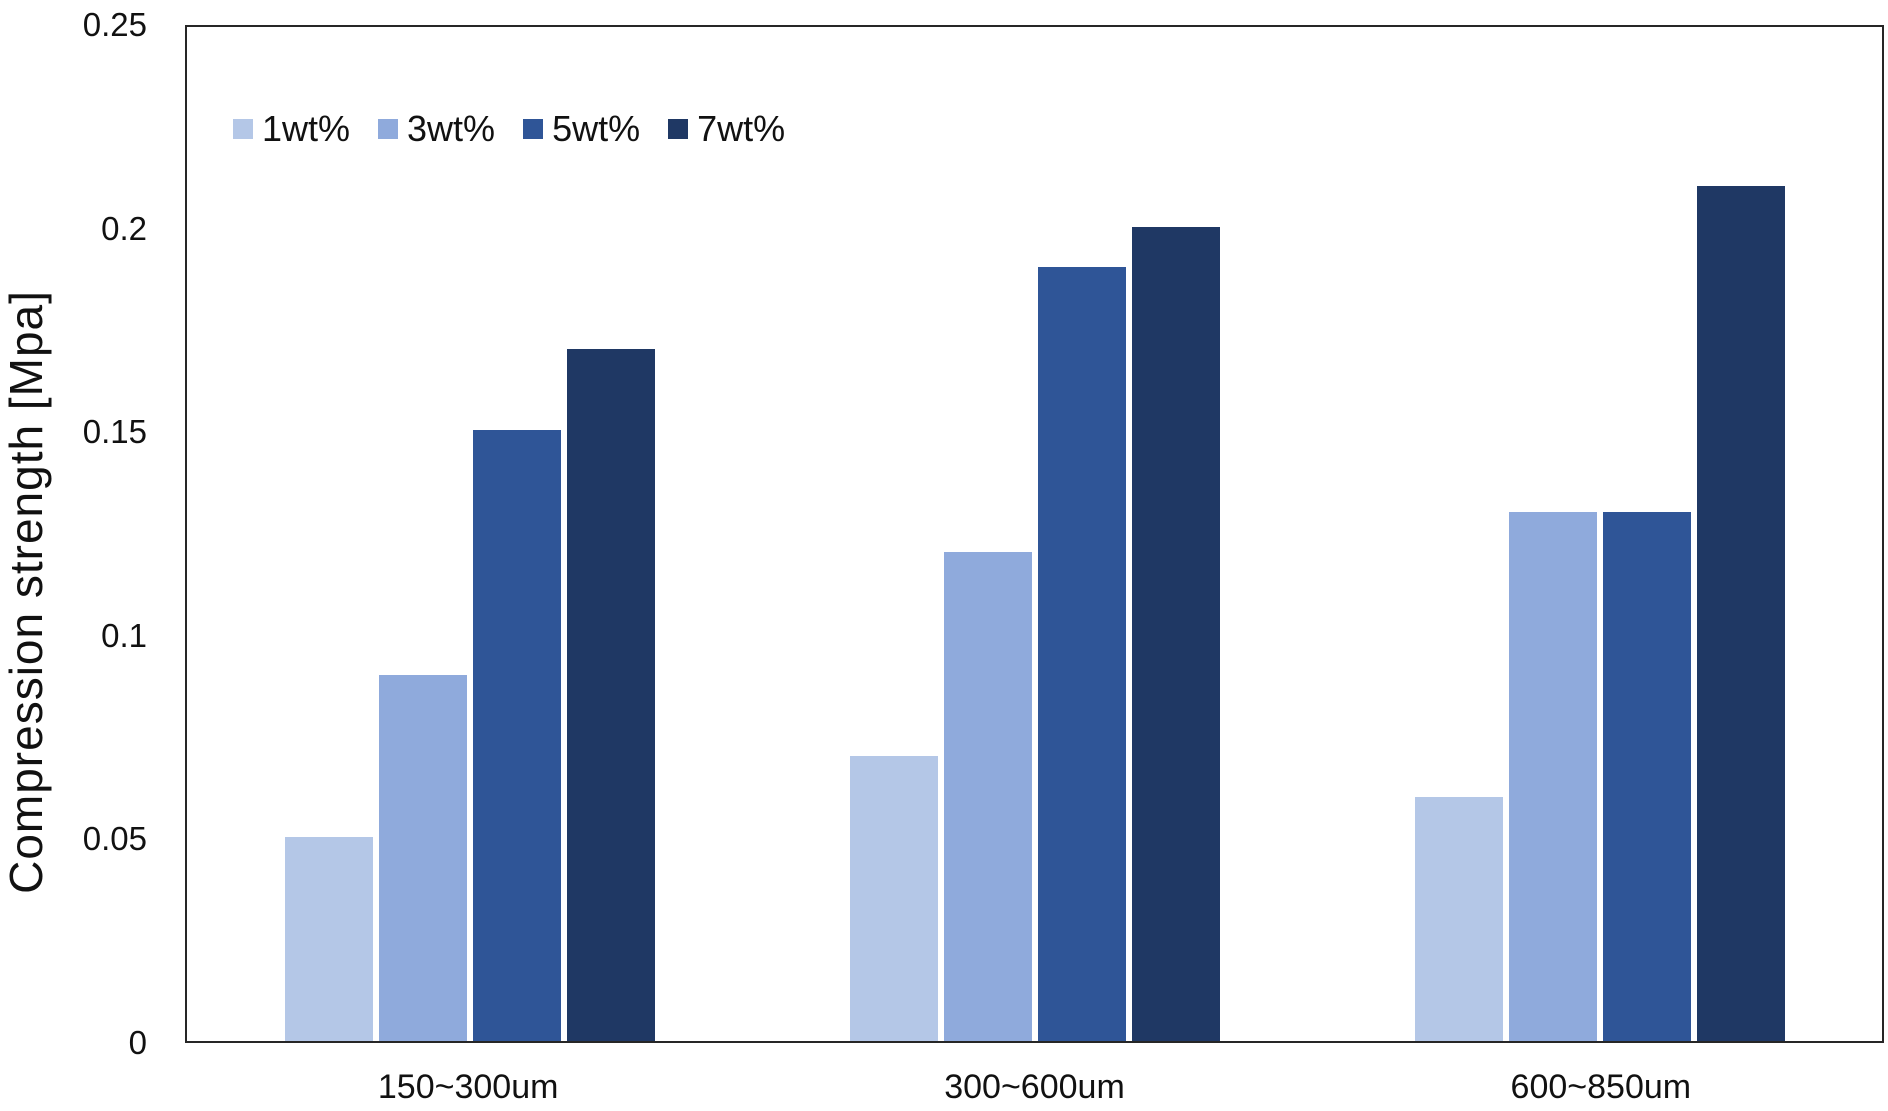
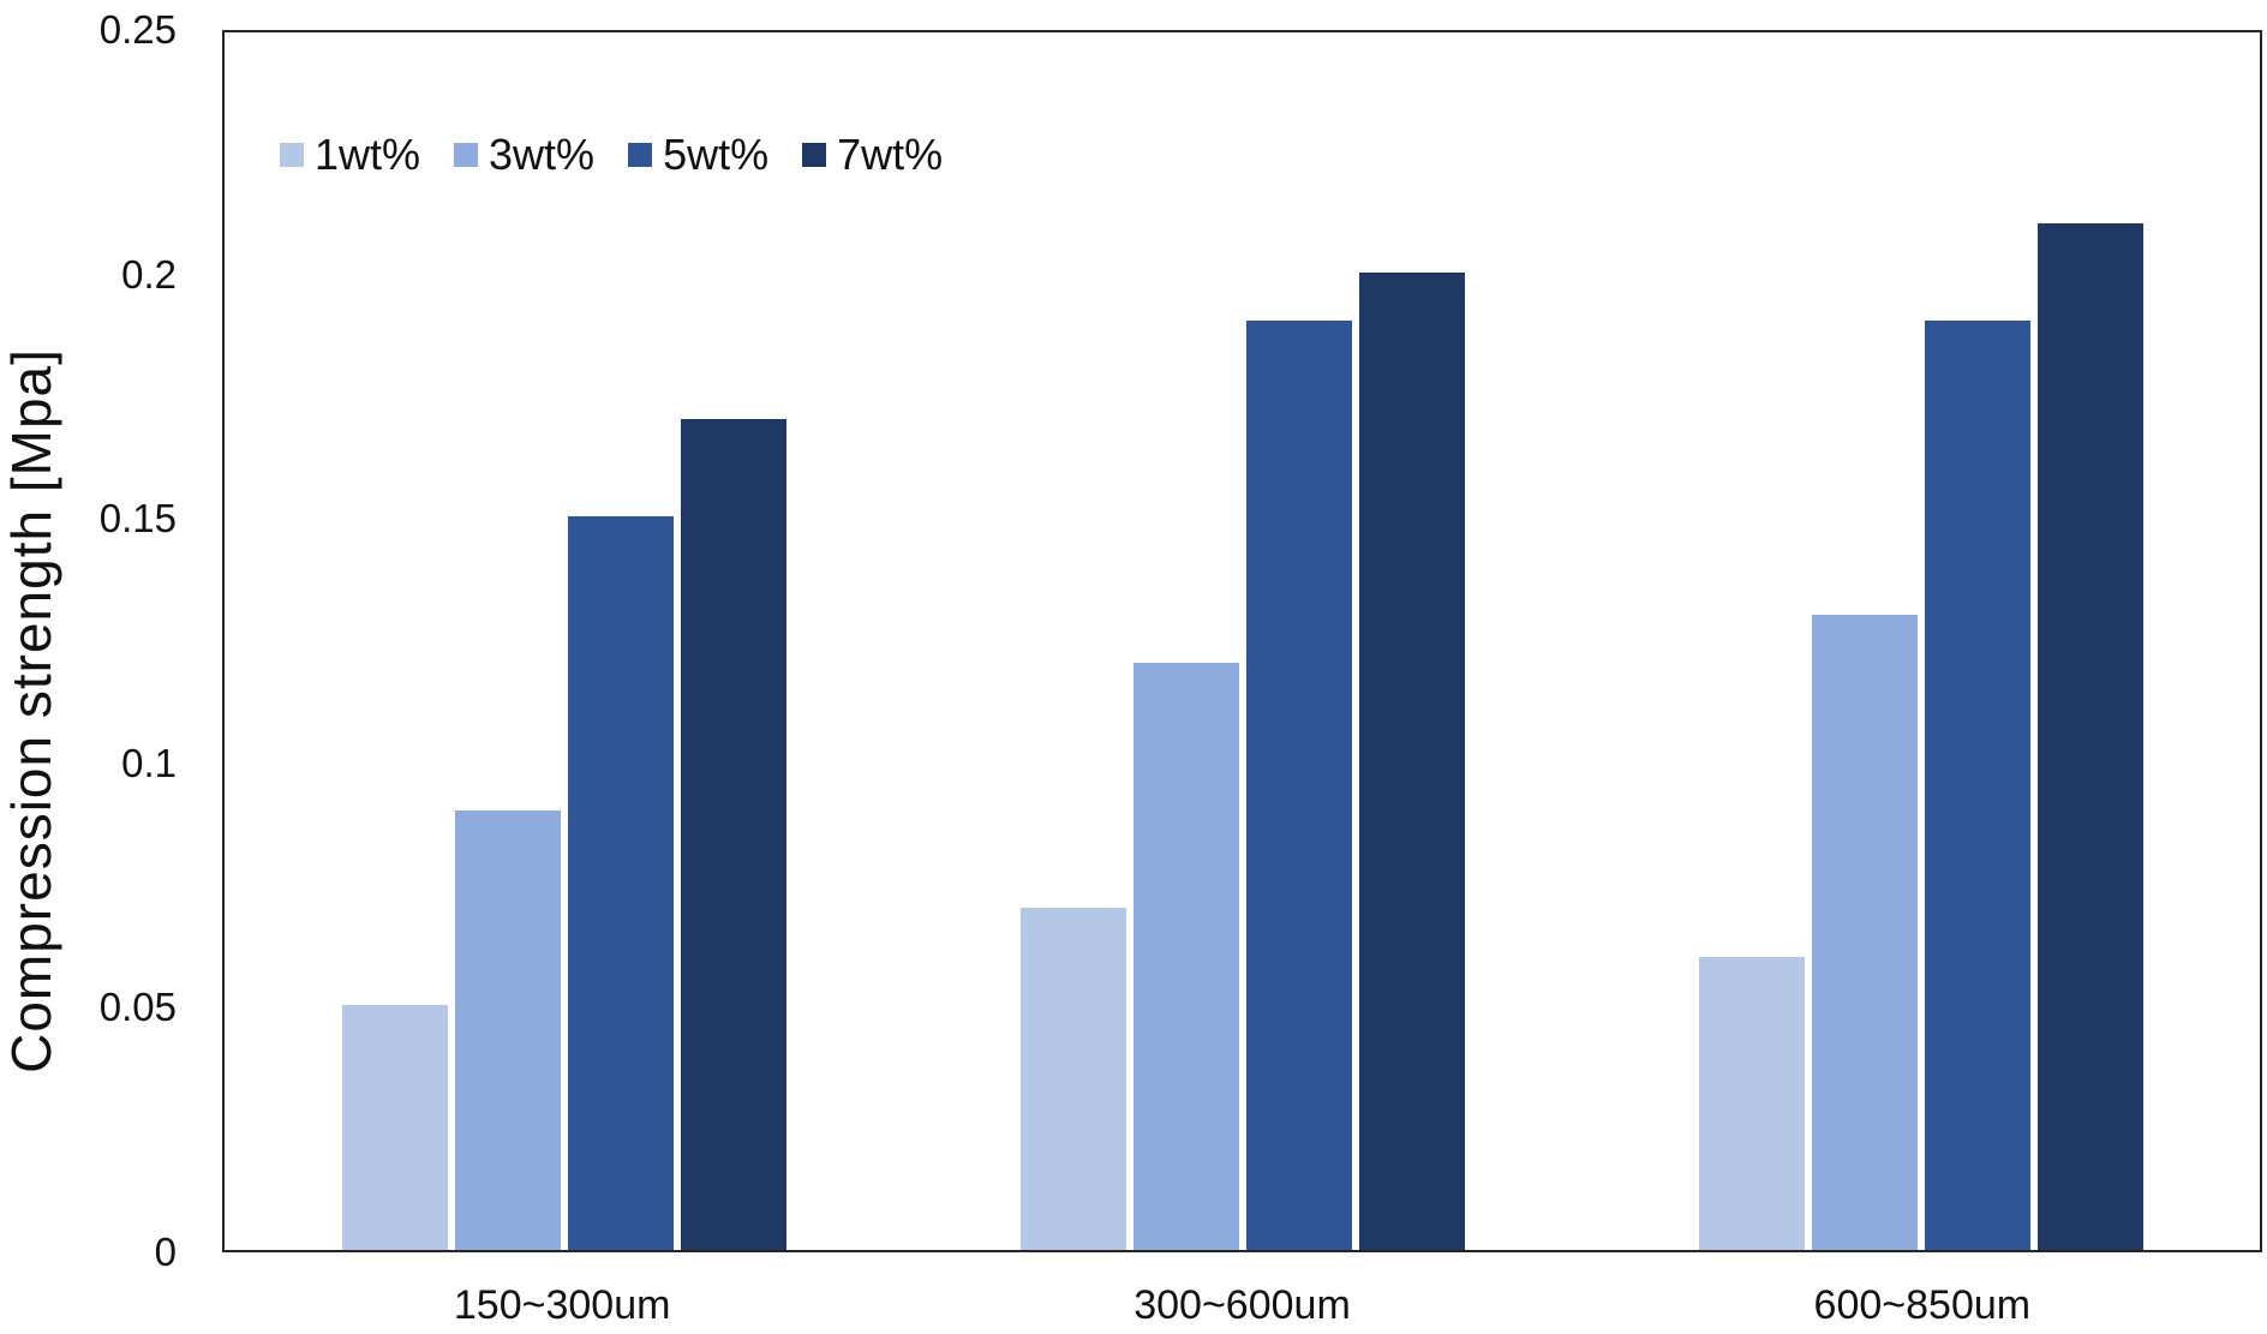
5wt%/600~850um: 0.13 -> 0.19
